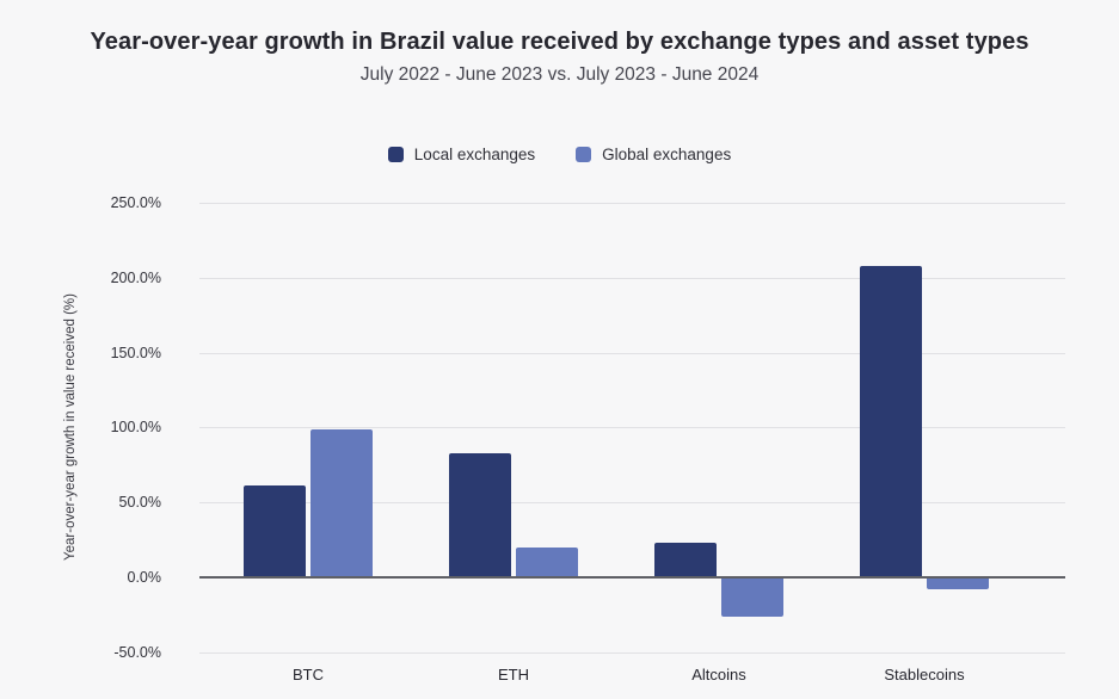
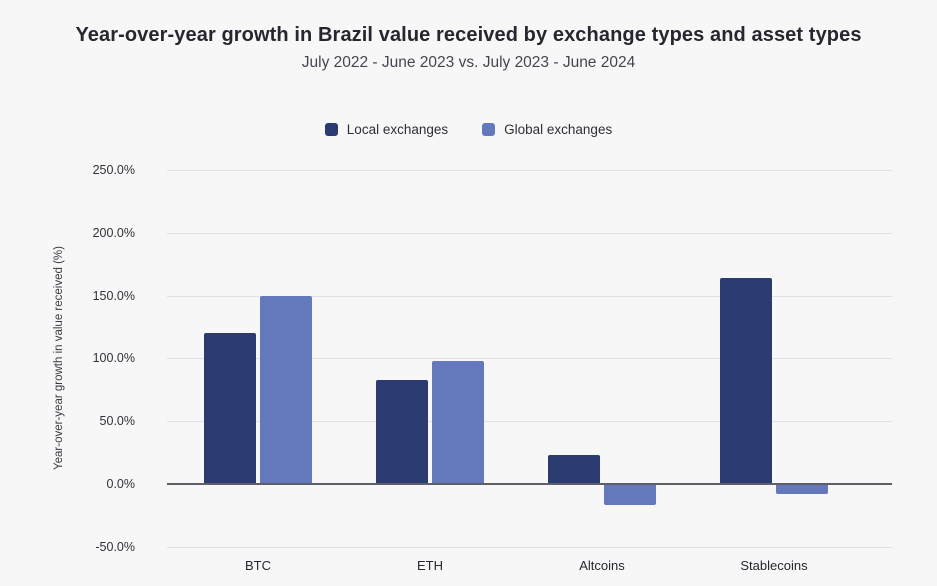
Local exchanges/BTC: 61% -> 120%
Global exchanges/BTC: 99% -> 150%
Global exchanges/ETH: 20% -> 98%
Global exchanges/Altcoins: -26% -> -17%
Local exchanges/Stablecoins: 208% -> 164%
